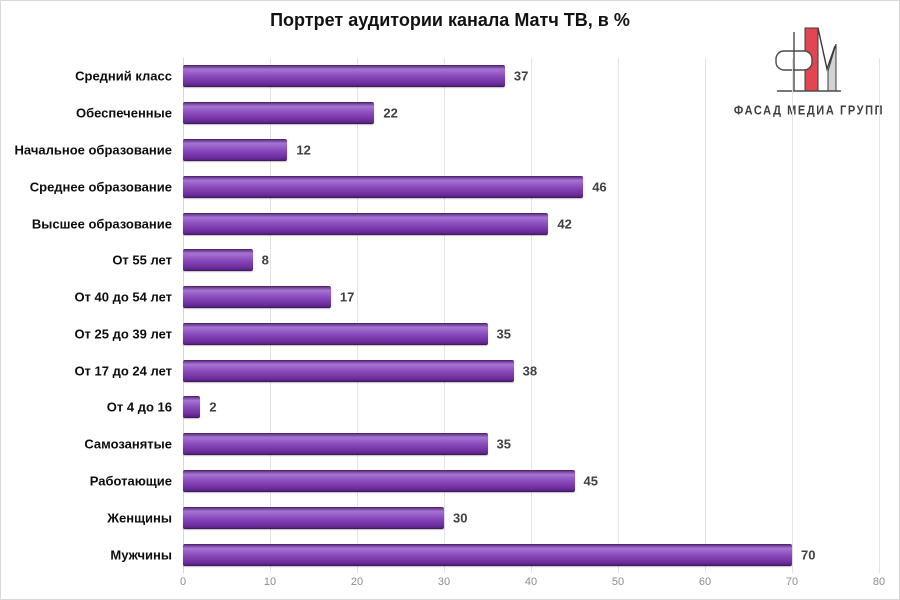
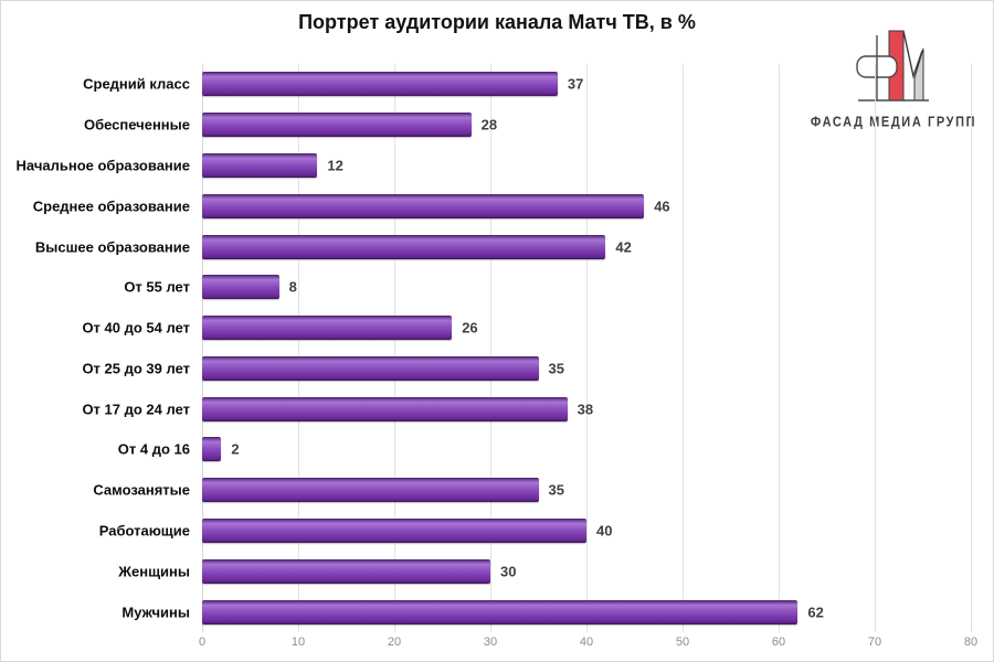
Обеспеченные: 22 -> 28
От 40 до 54 лет: 17 -> 26
Работающие: 45 -> 40
Мужчины: 70 -> 62
